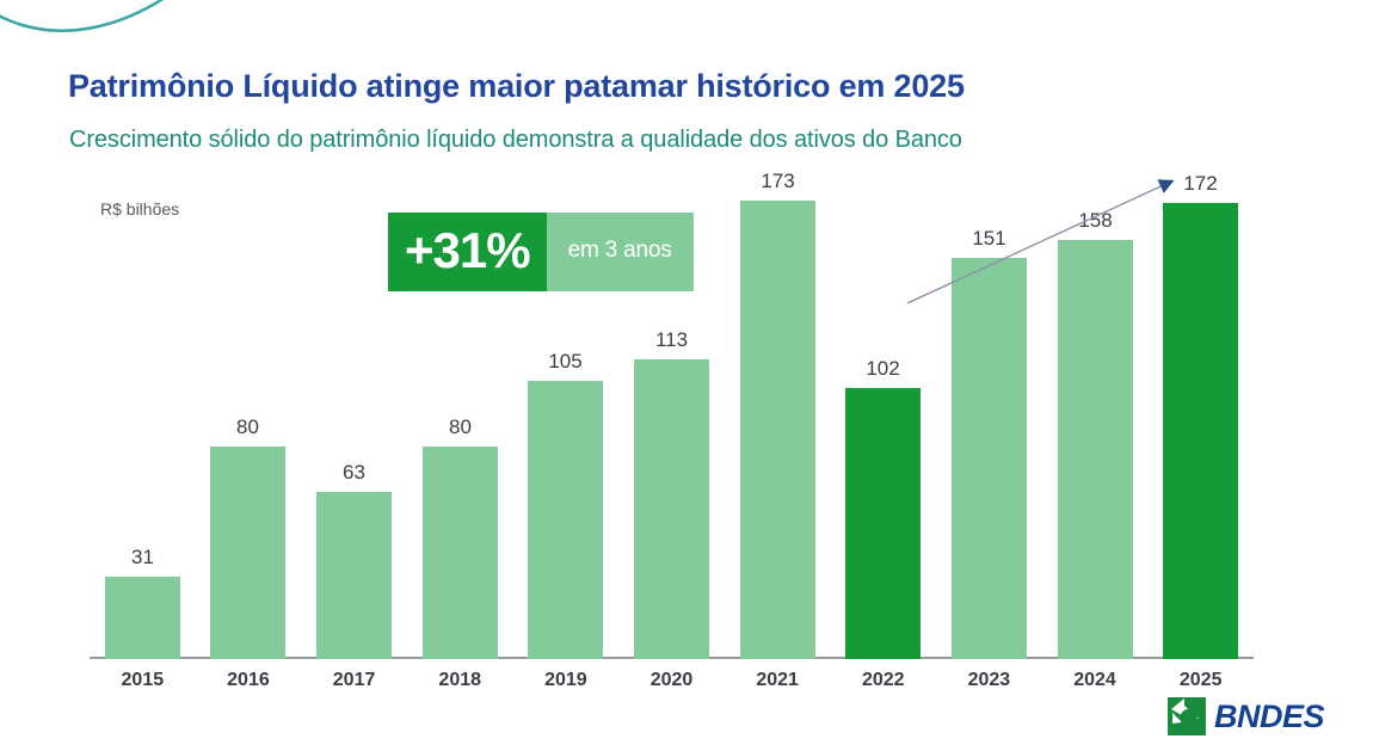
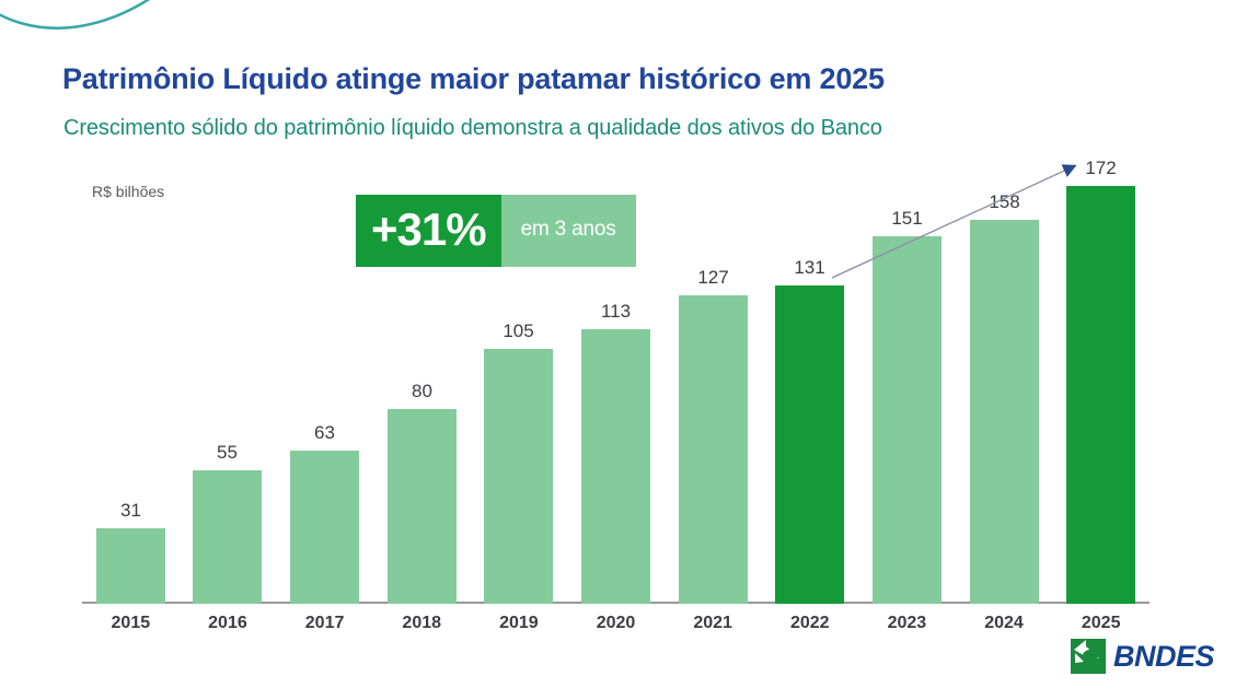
2016: 80 -> 55
2021: 173 -> 127
2022: 102 -> 131
